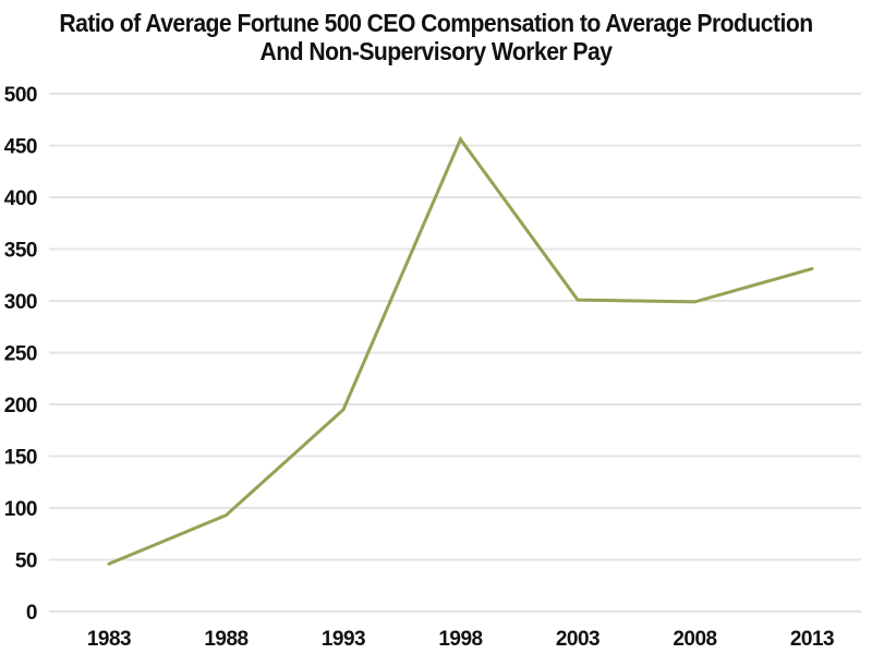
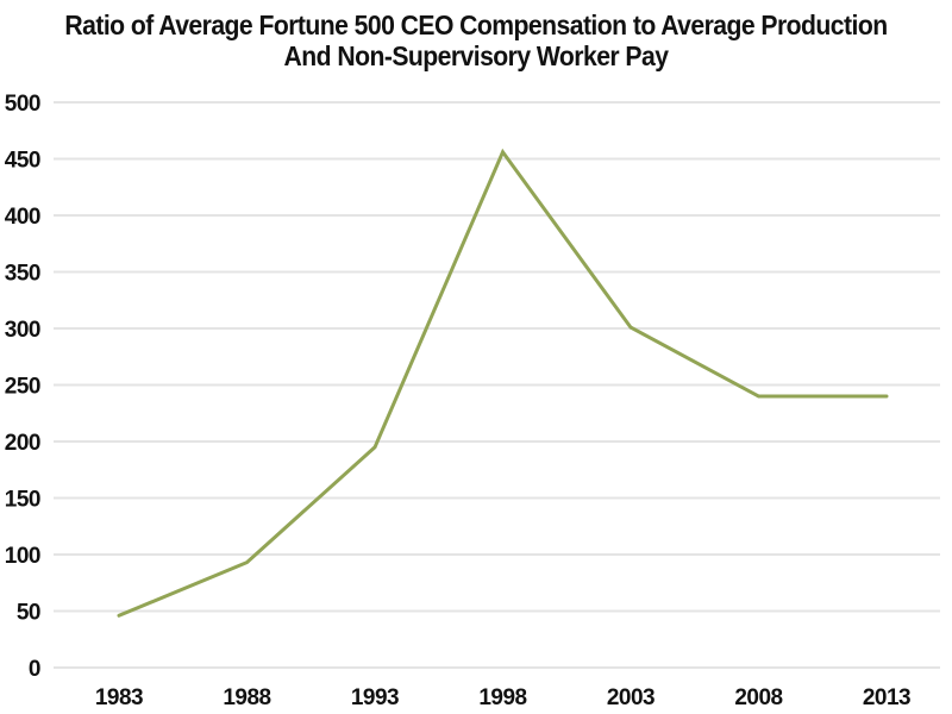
2008: 300 -> 240
2013: 330 -> 240
